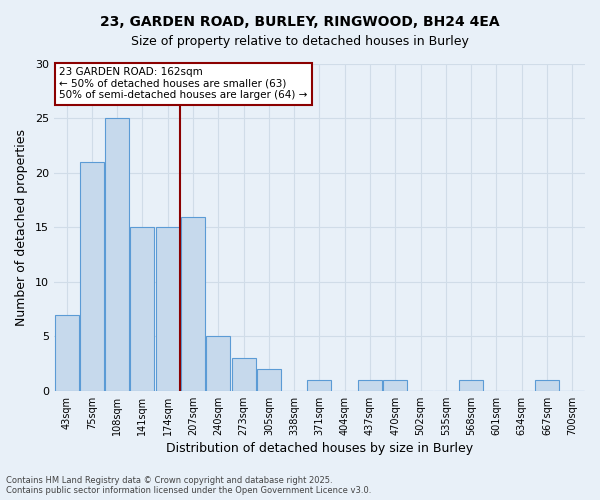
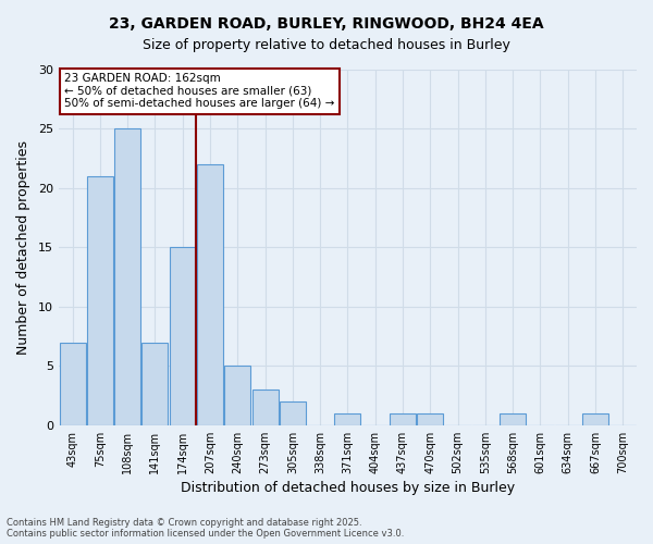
141sqm: 15 -> 7
207sqm: 16 -> 22
